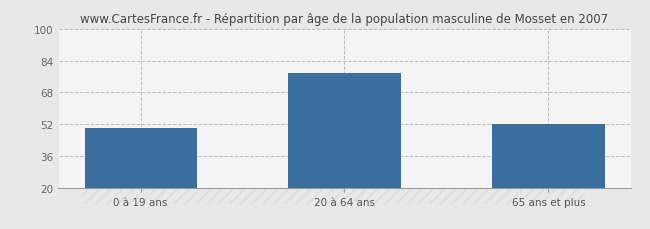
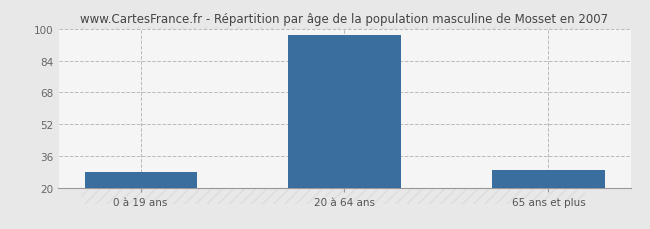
0 à 19 ans: 50 -> 28
20 à 64 ans: 78 -> 97
65 ans et plus: 52 -> 29
